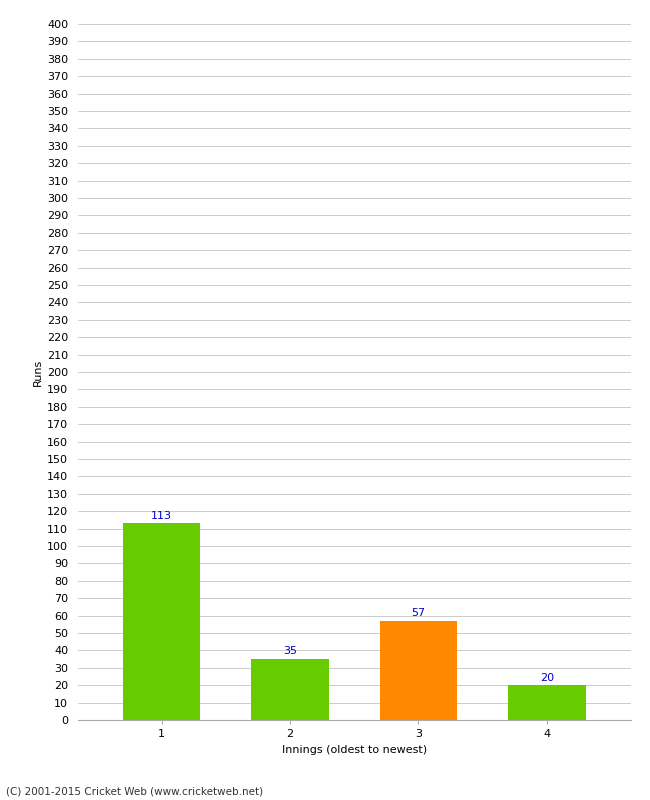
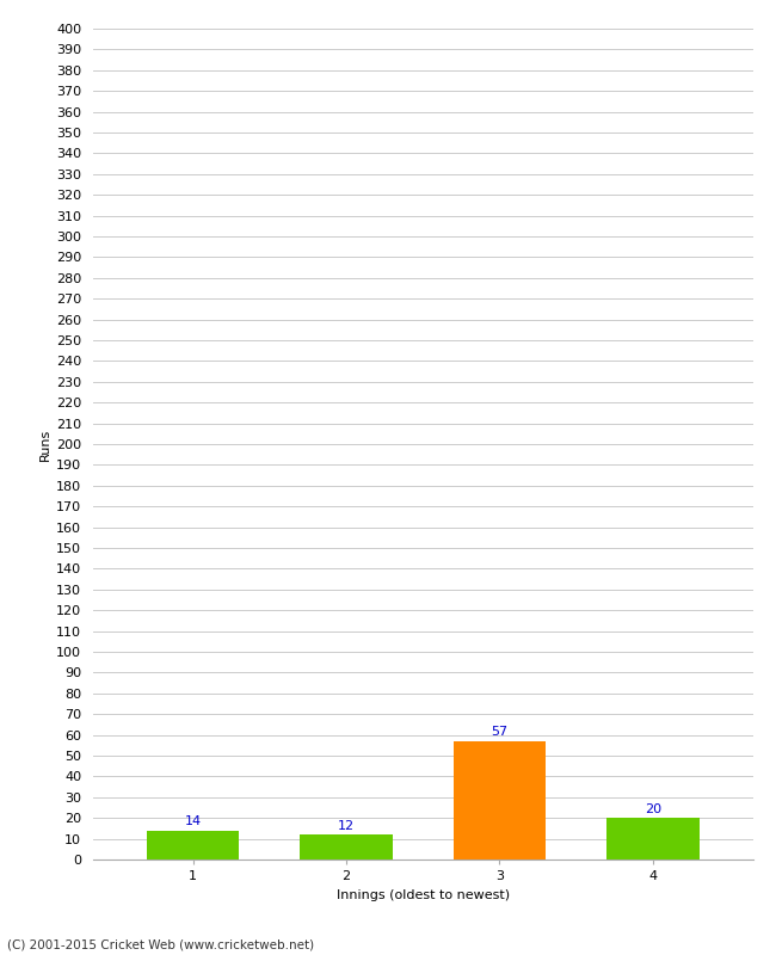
1: 113 -> 14
2: 35 -> 12
